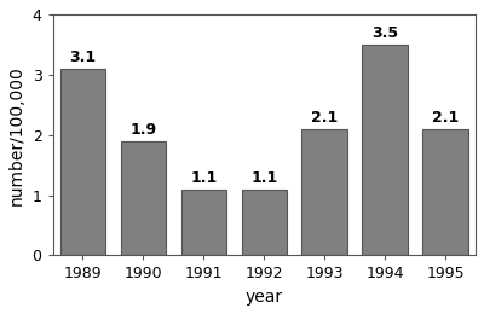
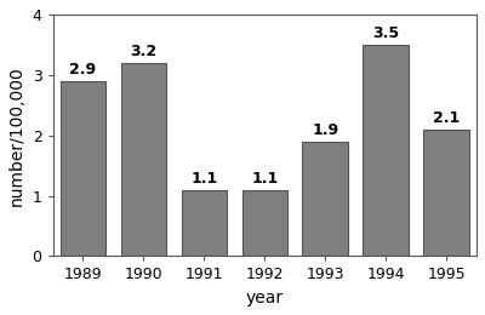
1989: 3.1 -> 2.9
1990: 1.9 -> 3.2
1993: 2.1 -> 1.9
